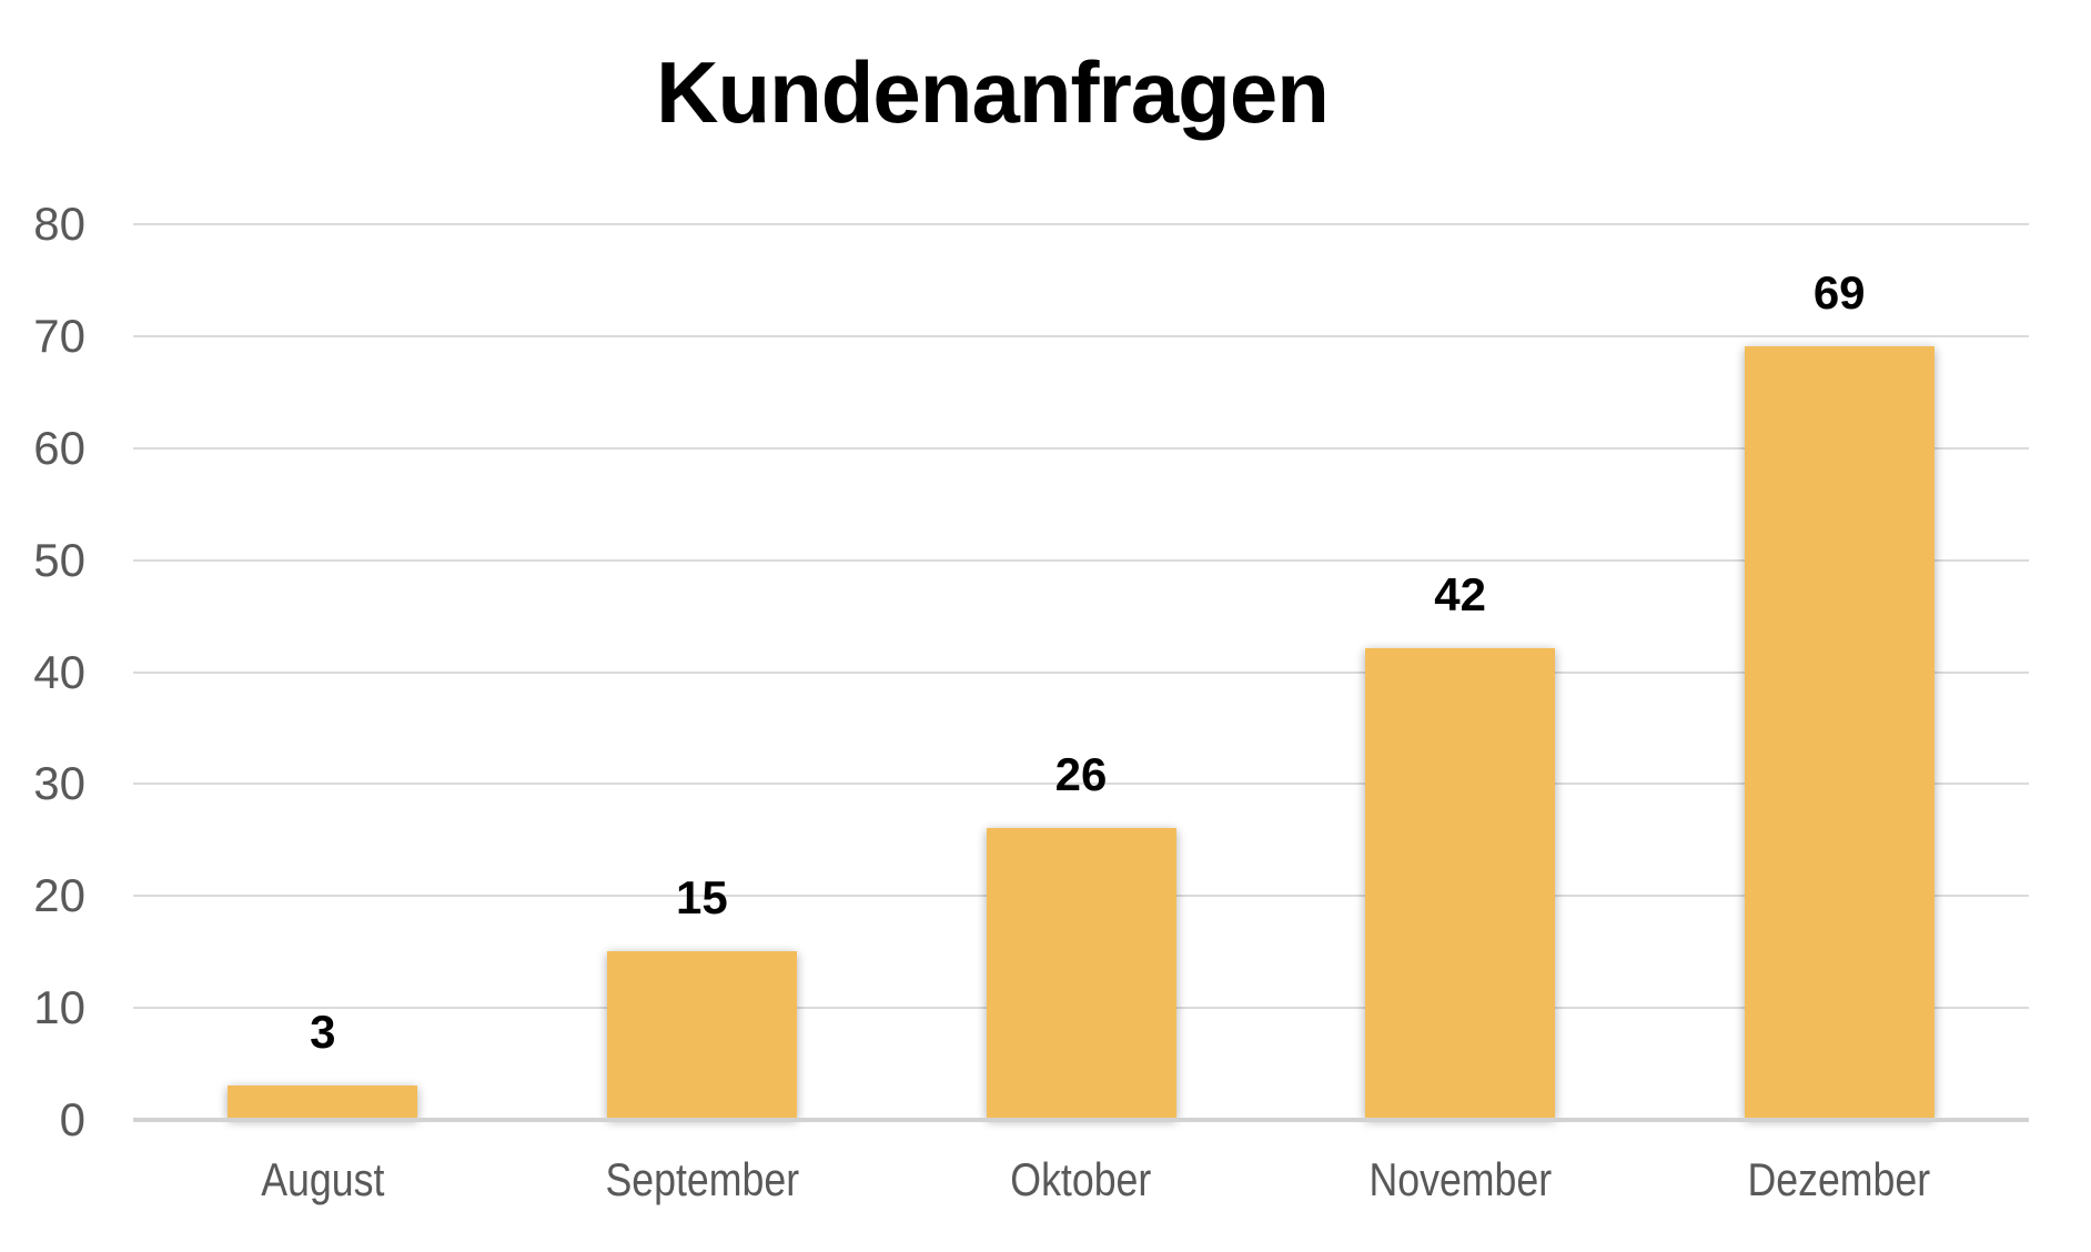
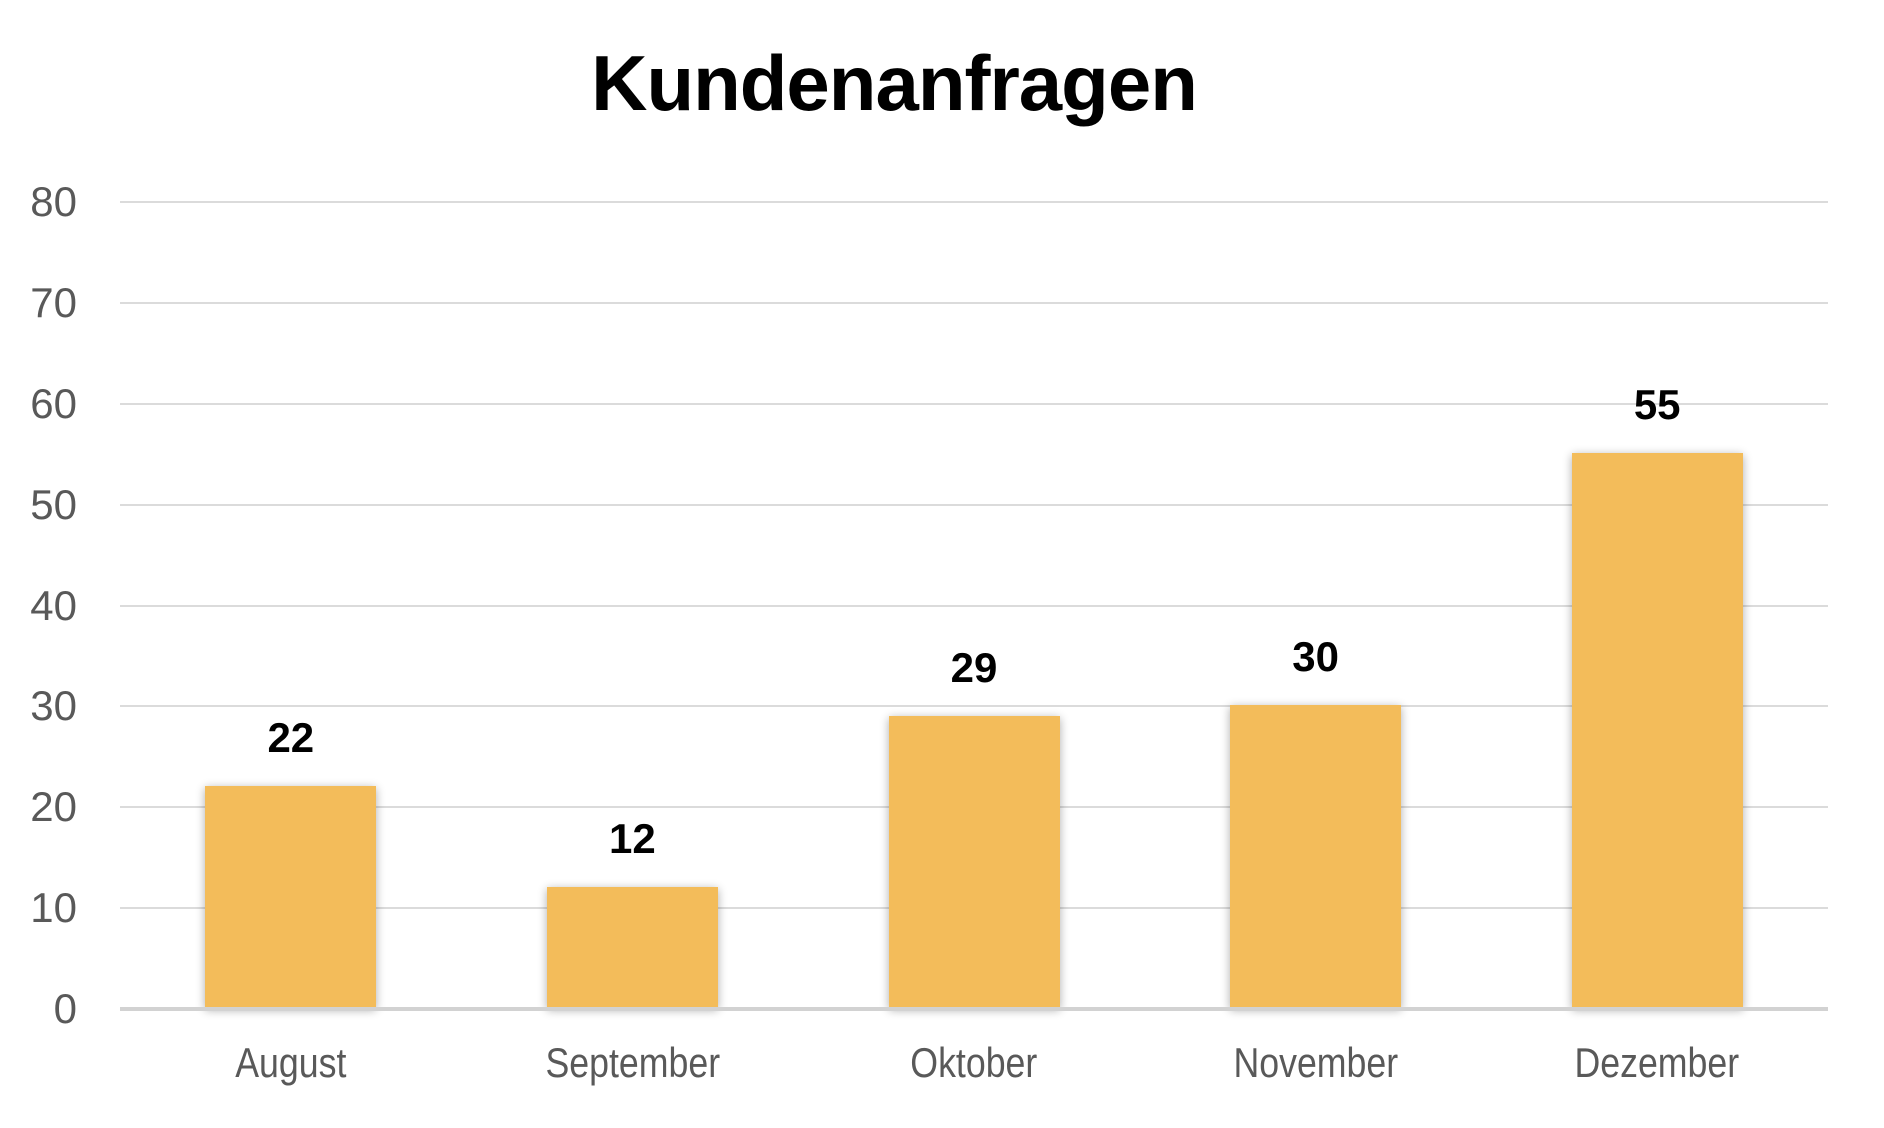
August: 3 -> 22
September: 15 -> 12
Oktober: 26 -> 29
November: 42 -> 30
Dezember: 69 -> 55
